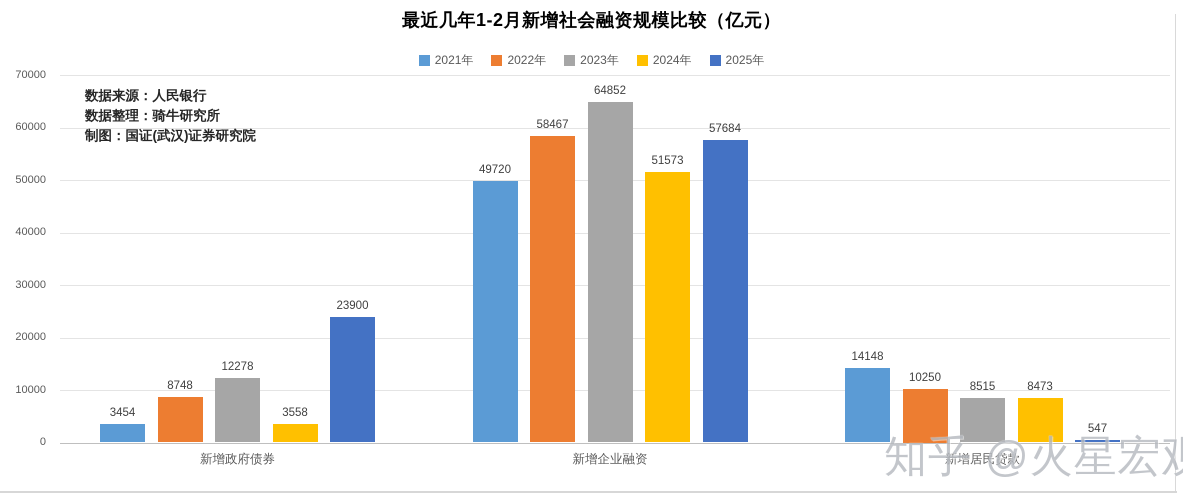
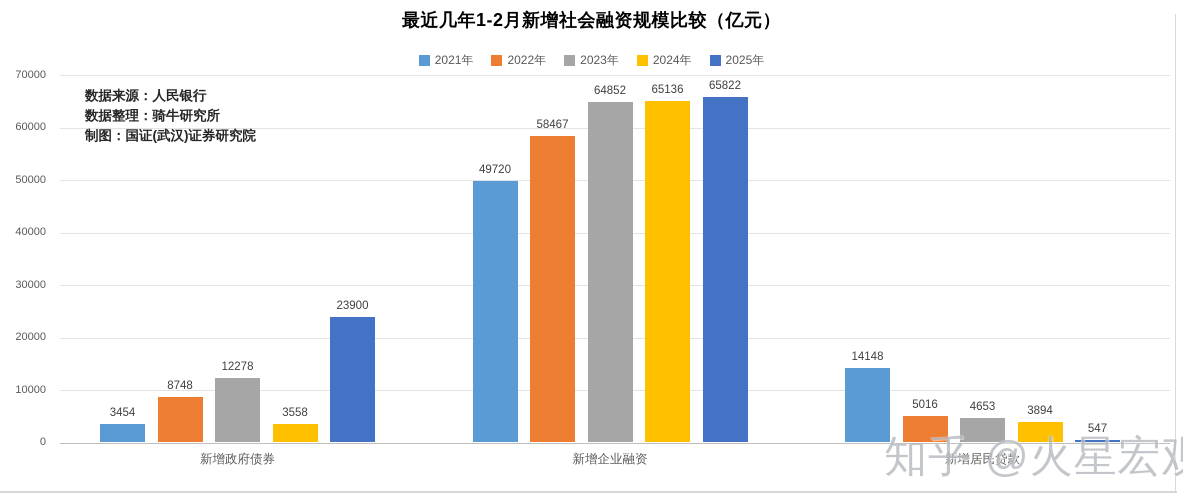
2024年/新增企业融资: 51573 -> 65136
2025年/新增企业融资: 57684 -> 65822
2022年/新增居民贷款: 10250 -> 5016
2023年/新增居民贷款: 8515 -> 4653
2024年/新增居民贷款: 8473 -> 3894
